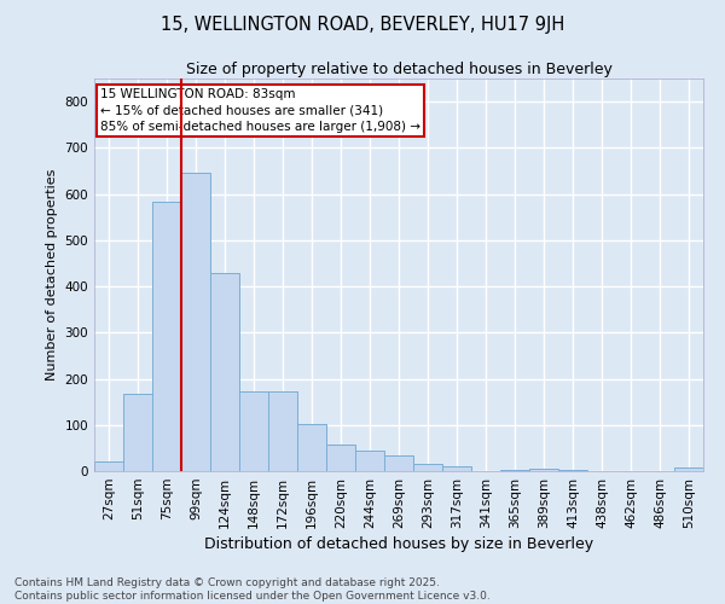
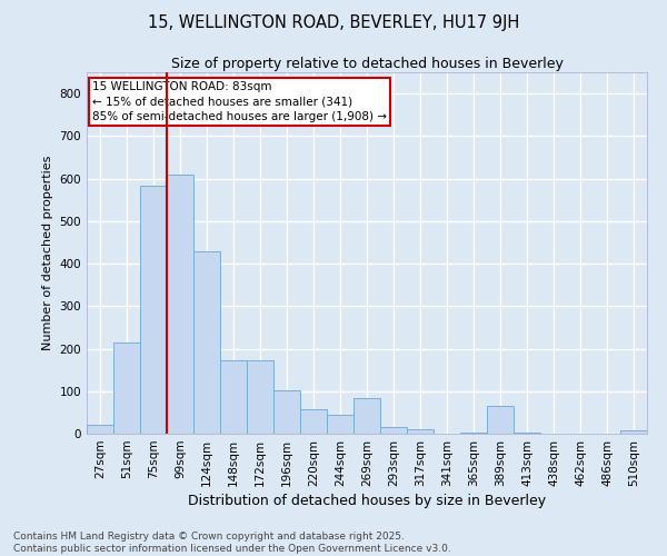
51sqm: 168 -> 215
99sqm: 645 -> 610
269sqm: 33 -> 85
389sqm: 5 -> 65
